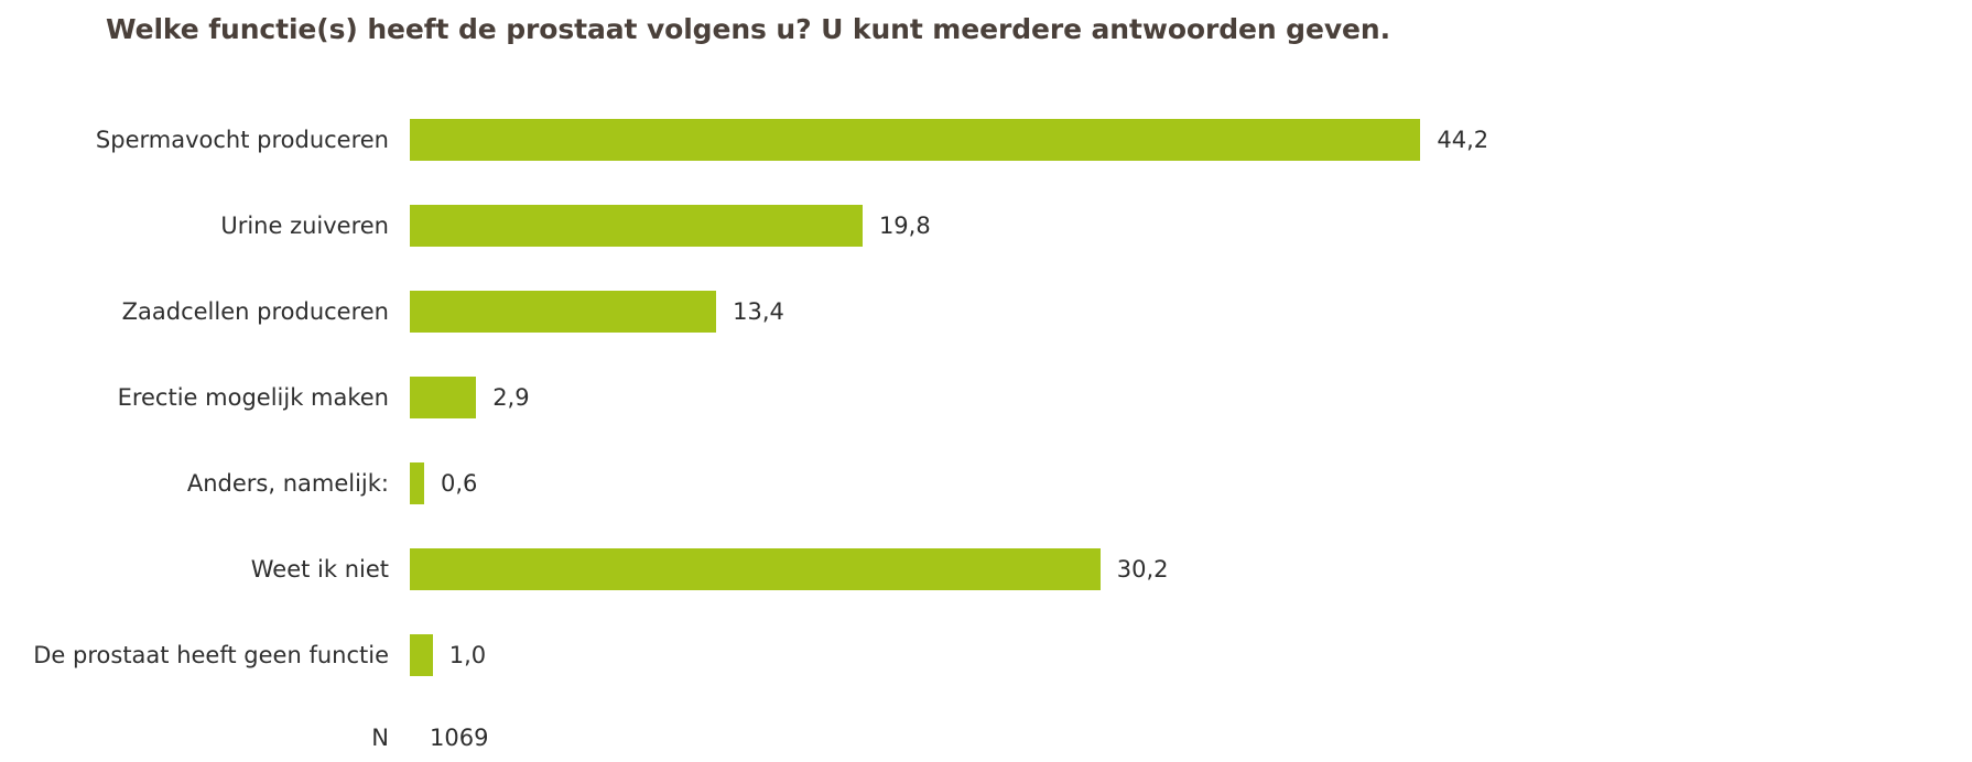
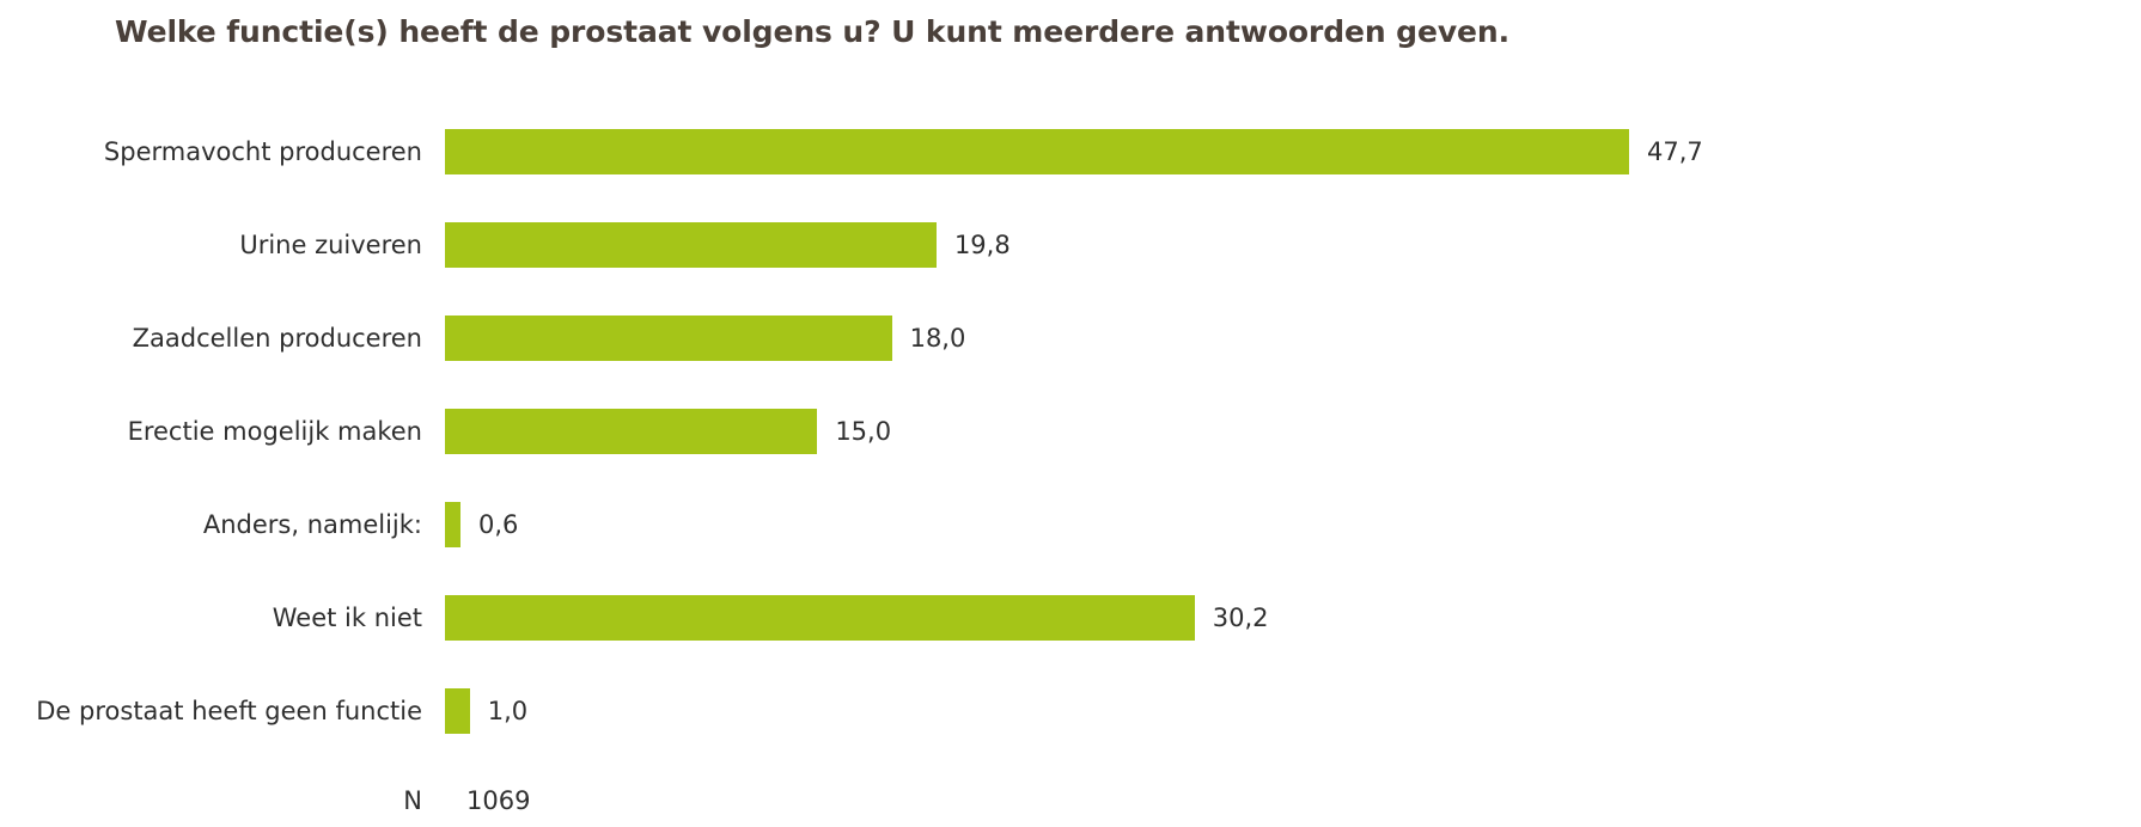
Spermavocht produceren: 44,2 -> 47,7
Zaadcellen produceren: 13,4 -> 18,0
Erectie mogelijk maken: 2,9 -> 15,0
